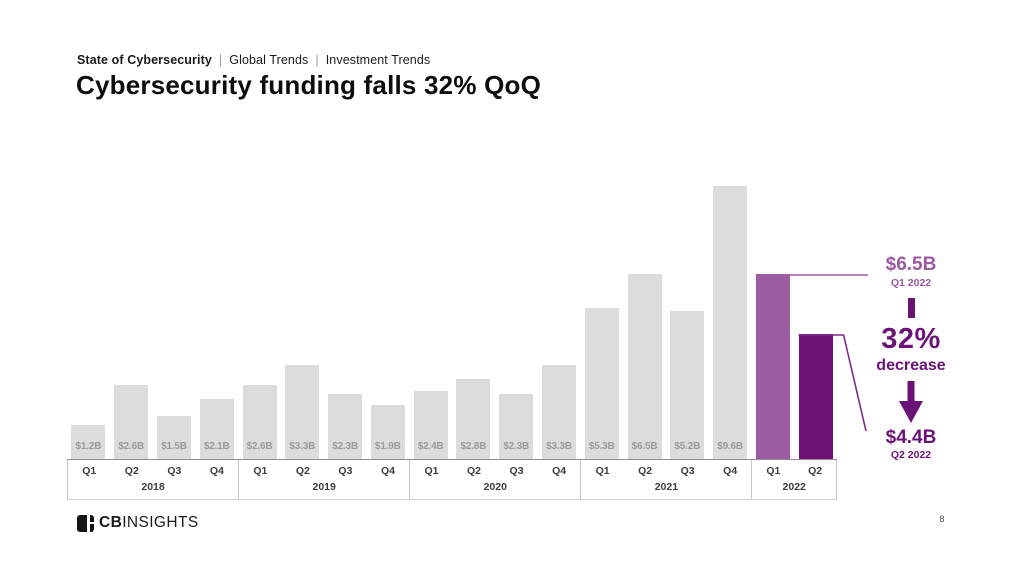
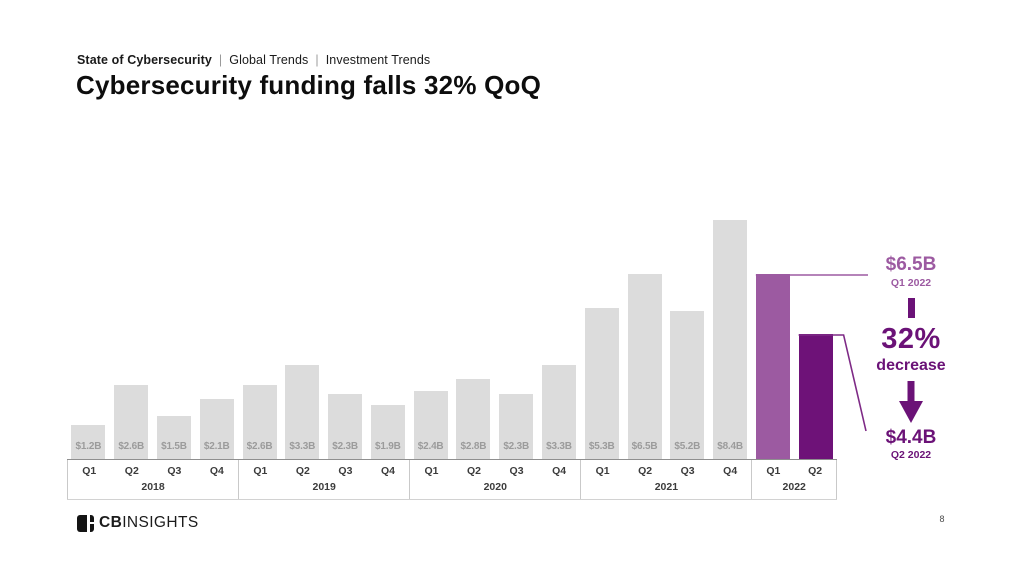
Q4 2021: $9.6B -> $8.4B
